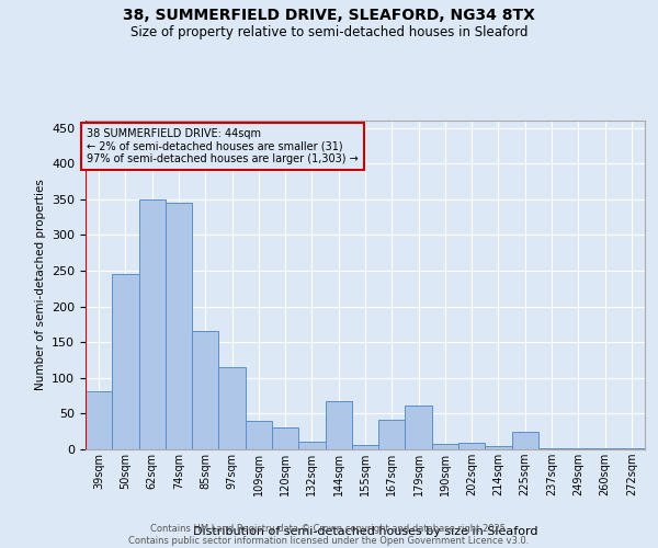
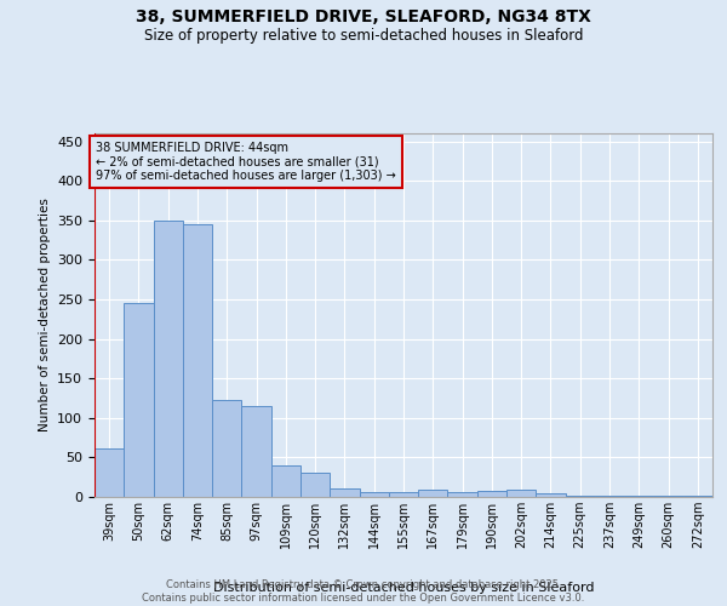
39sqm: 82 -> 62
85sqm: 166 -> 123
144sqm: 68 -> 6
167sqm: 42 -> 9
179sqm: 62 -> 6
225sqm: 24 -> 1
